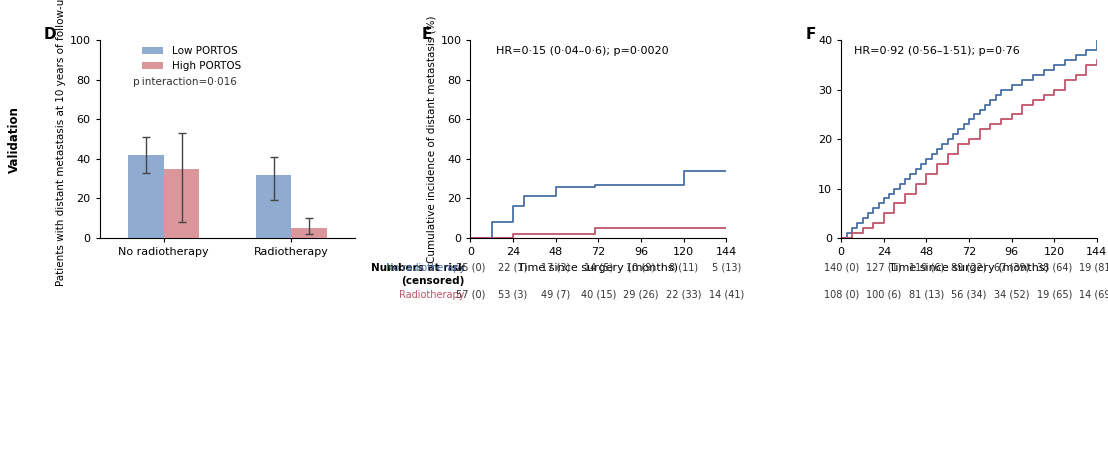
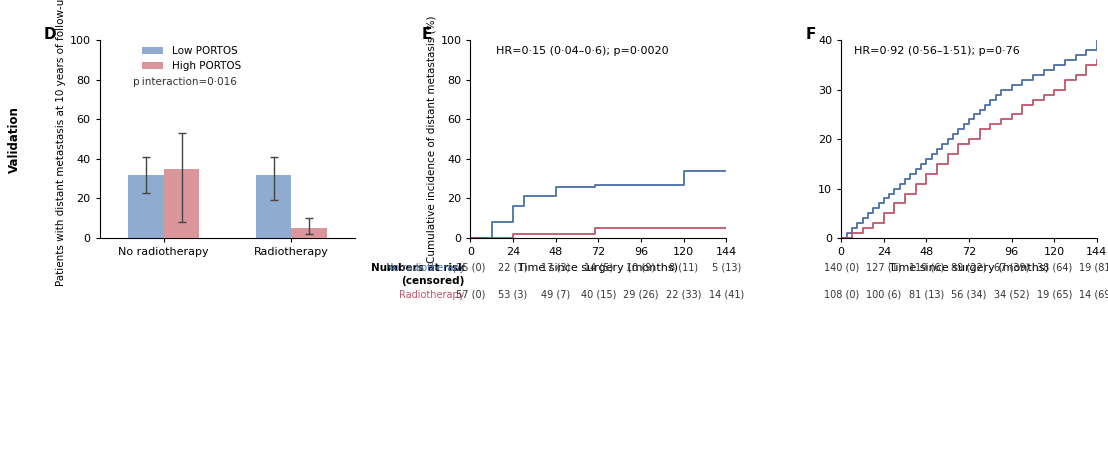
Low PORTOS/No radiotherapy: 42 -> 32
